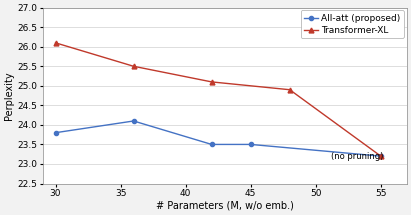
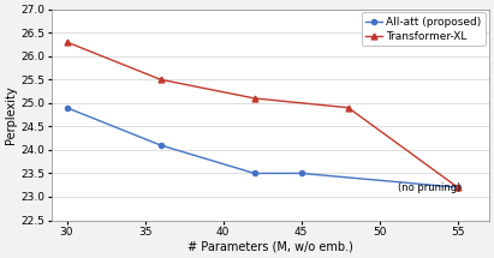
All-att (proposed)/30: 23.8 -> 24.9
Transformer-XL/30: 26.1 -> 26.3
